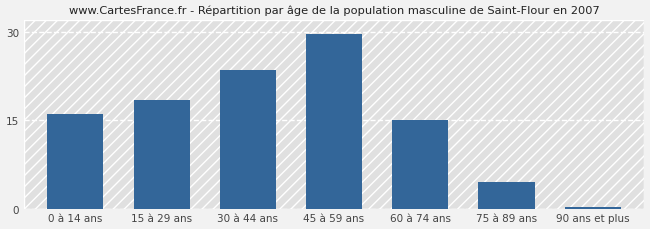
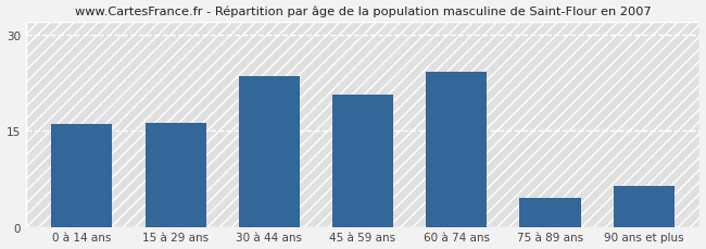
15 à 29 ans: 18.5 -> 16.2
45 à 59 ans: 29.7 -> 20.6
60 à 74 ans: 15.0 -> 24.2
90 ans et plus: 0.2 -> 6.4
